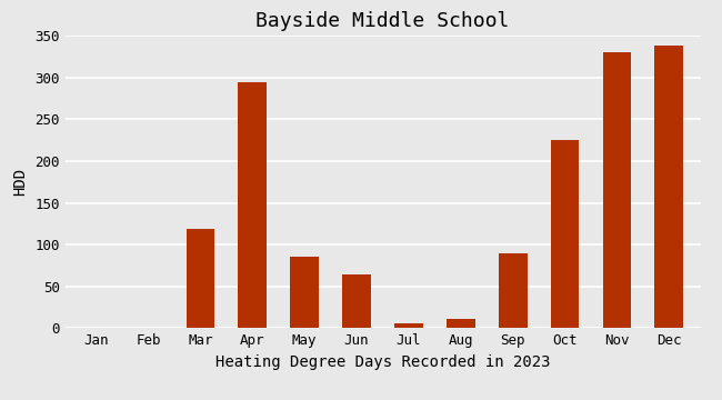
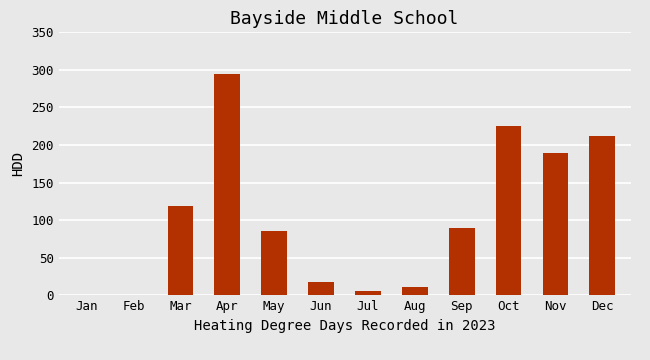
Jun: 64 -> 18
Nov: 330 -> 190
Dec: 338 -> 212
